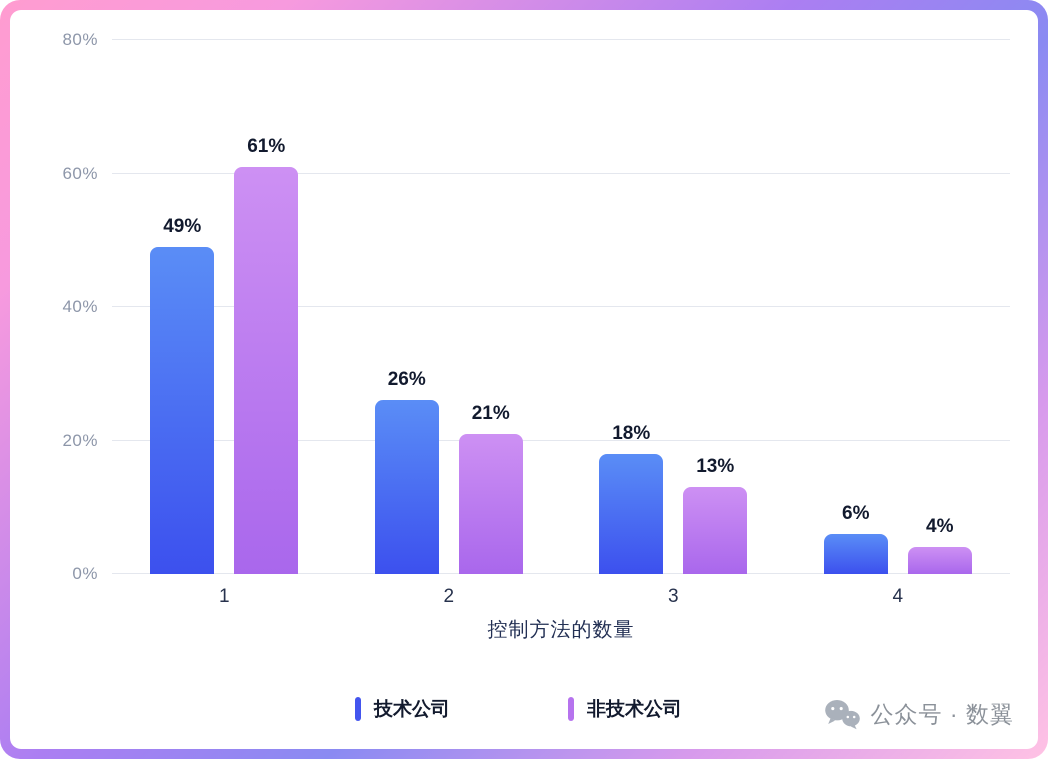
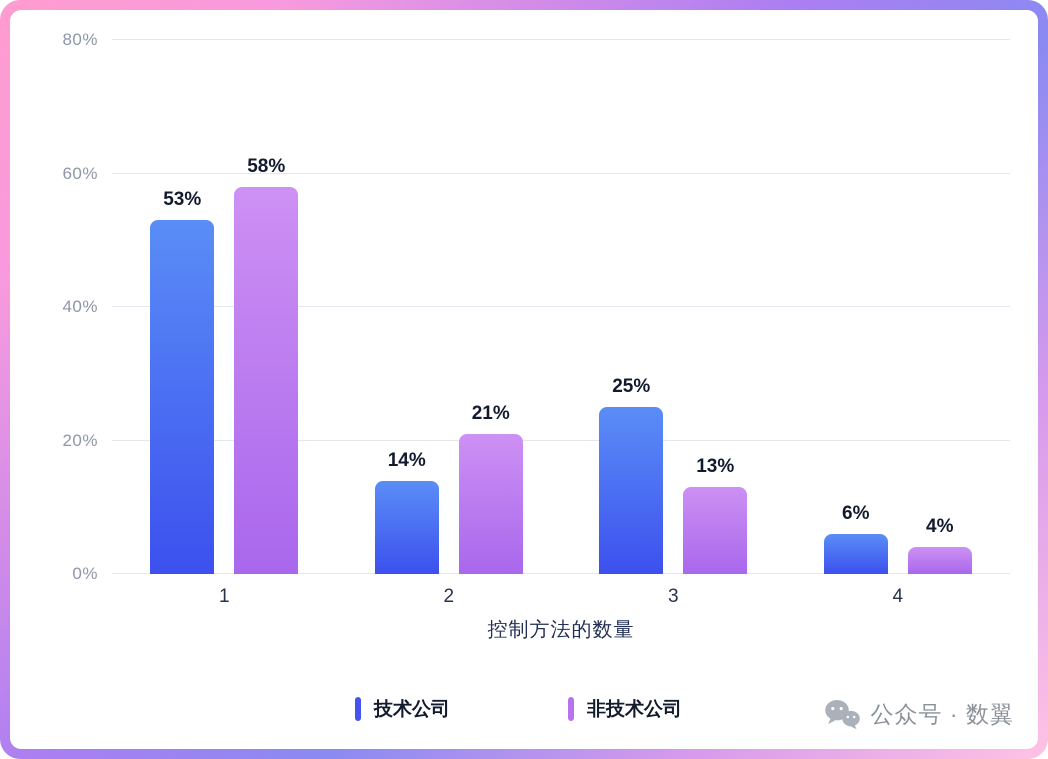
技术公司/1: 49% -> 53%
非技术公司/1: 61% -> 58%
技术公司/2: 26% -> 14%
技术公司/3: 18% -> 25%
